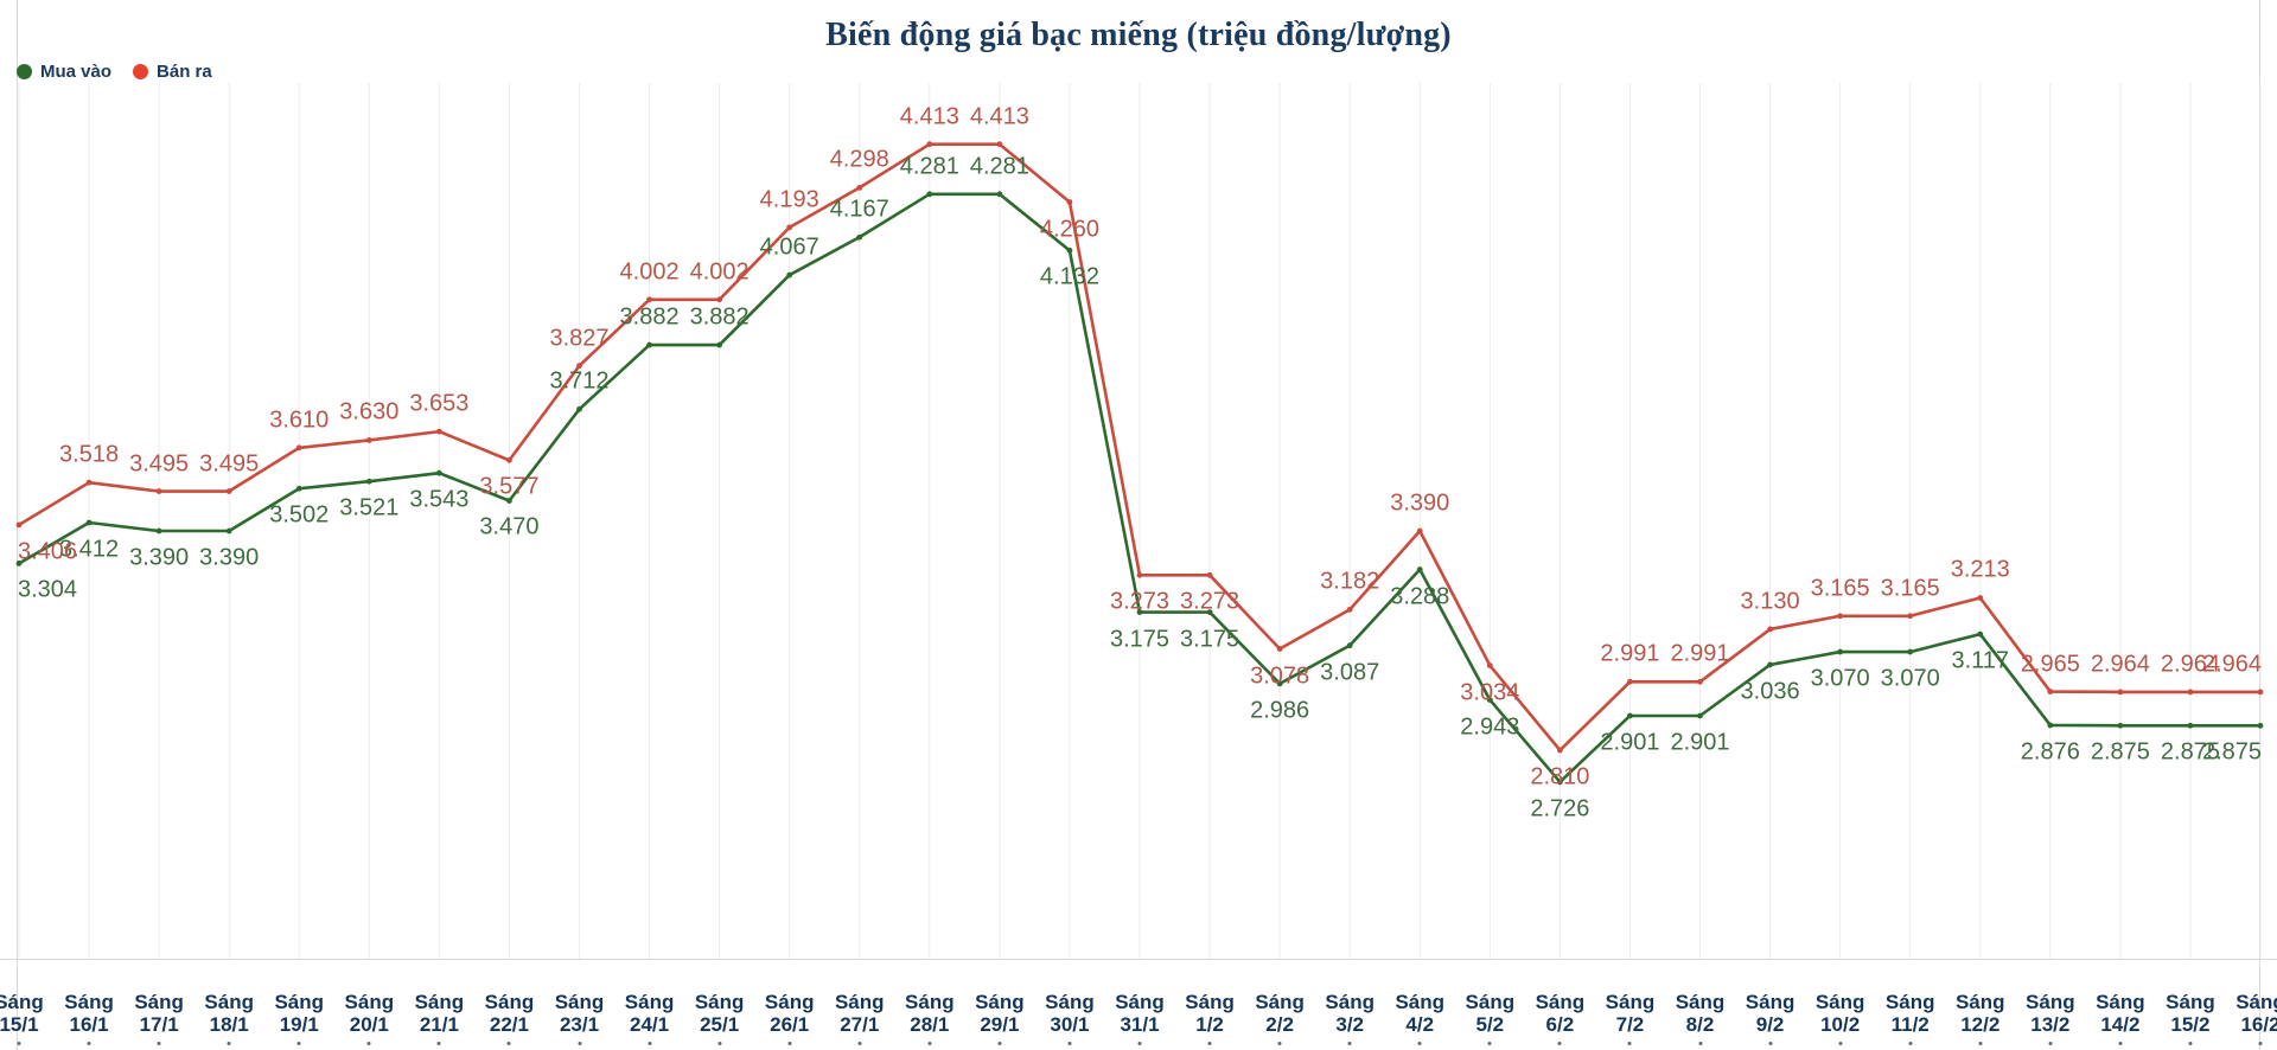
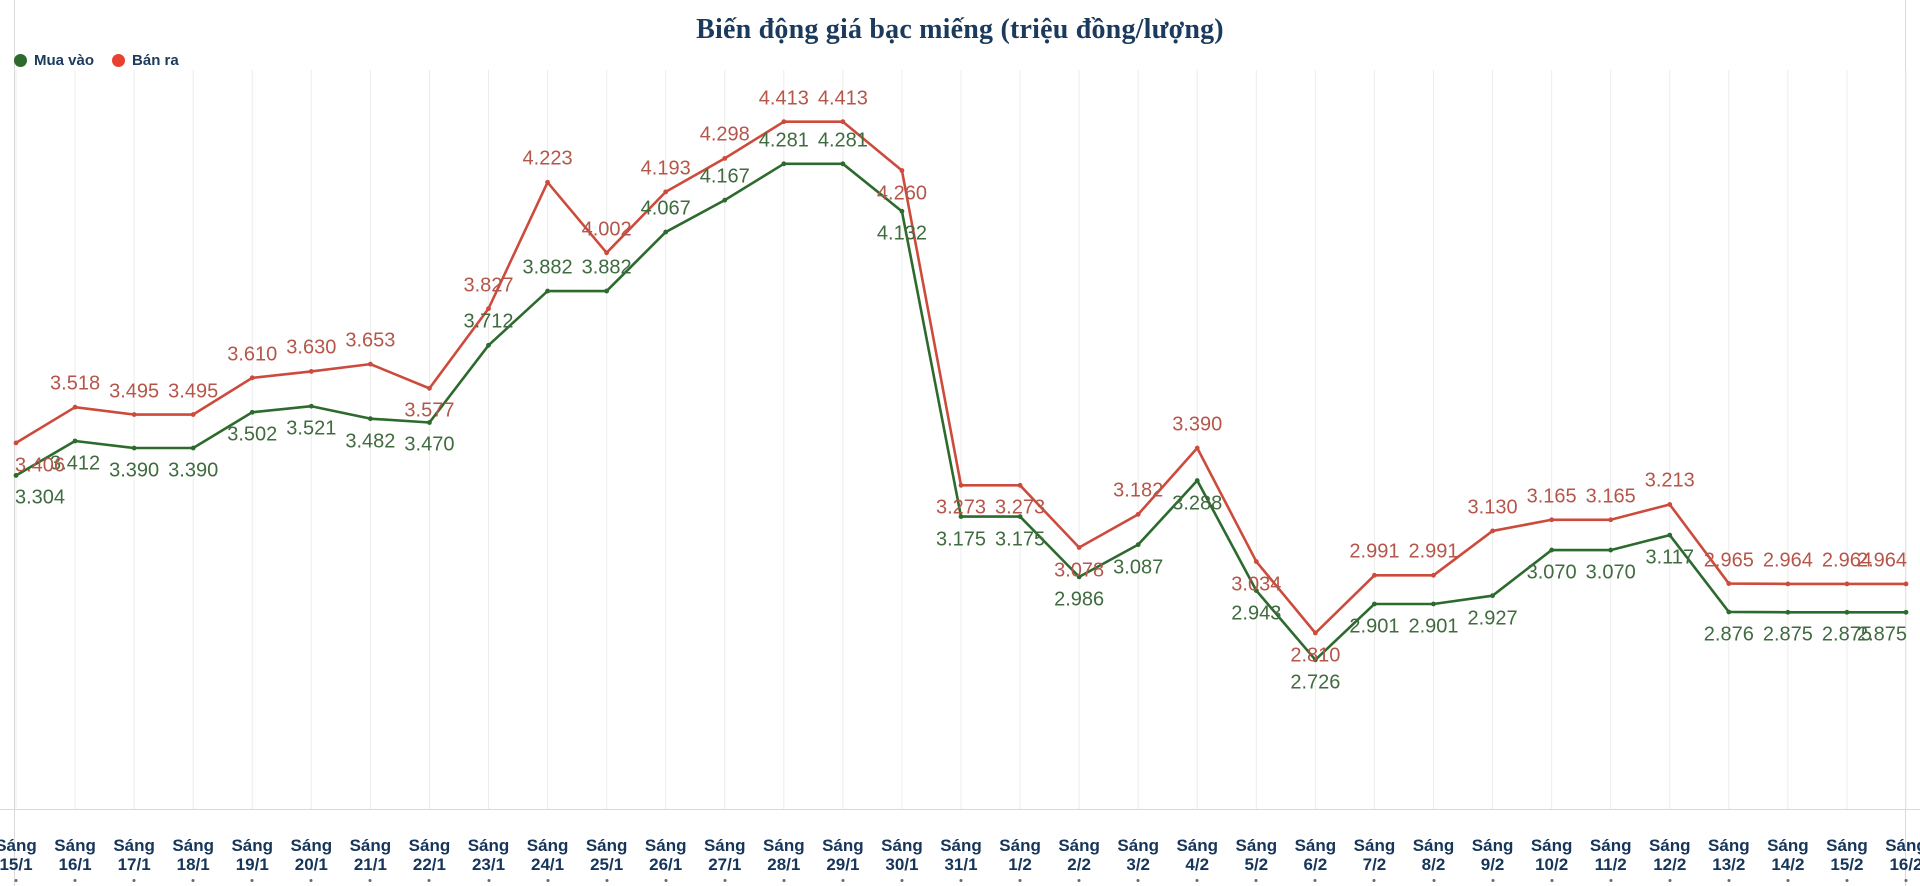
Mua vào/Sáng 21/1: 3.543 -> 3.482
Bán ra/Sáng 24/1: 4.002 -> 4.223
Mua vào/Sáng 9/2: 3.036 -> 2.927
